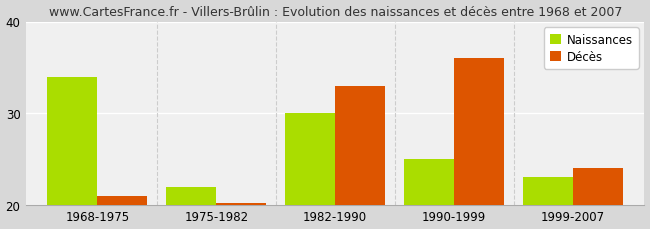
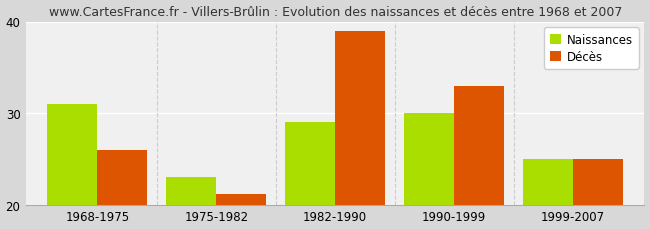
Naissances/1968-1975: 34 -> 31
Décès/1968-1975: 21.0 -> 26.0
Naissances/1975-1982: 22 -> 23
Décès/1975-1982: 20.2 -> 21.2
Naissances/1982-1990: 30 -> 29
Décès/1982-1990: 33.0 -> 39.0
Naissances/1990-1999: 25 -> 30
Décès/1990-1999: 36.0 -> 33.0
Naissances/1999-2007: 23 -> 25
Décès/1999-2007: 24.0 -> 25.0
